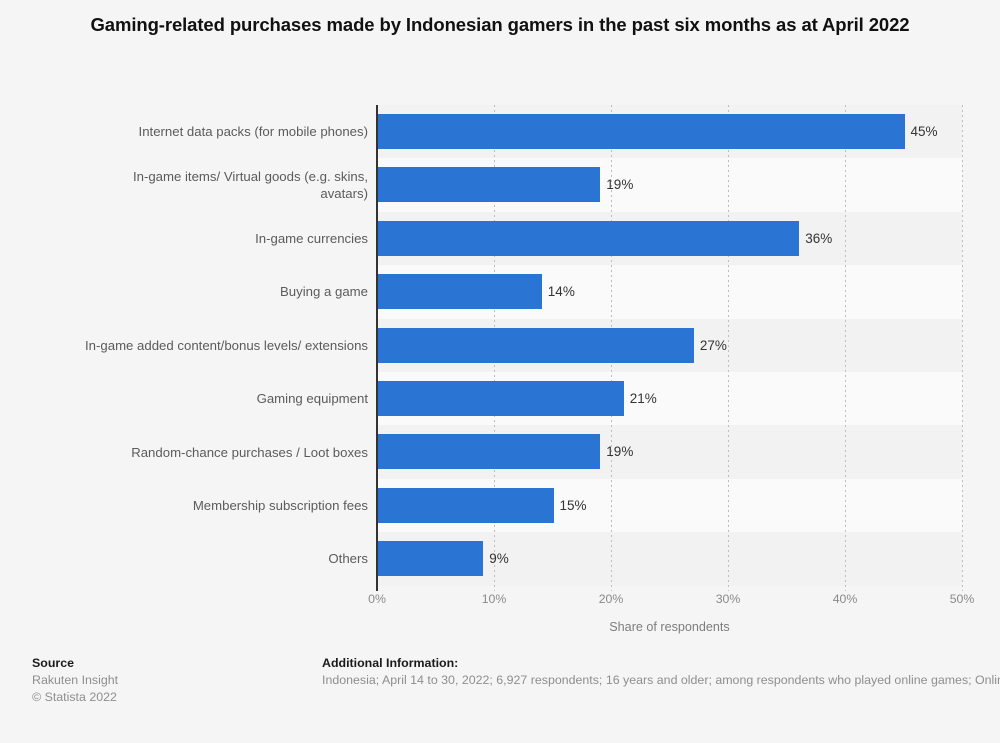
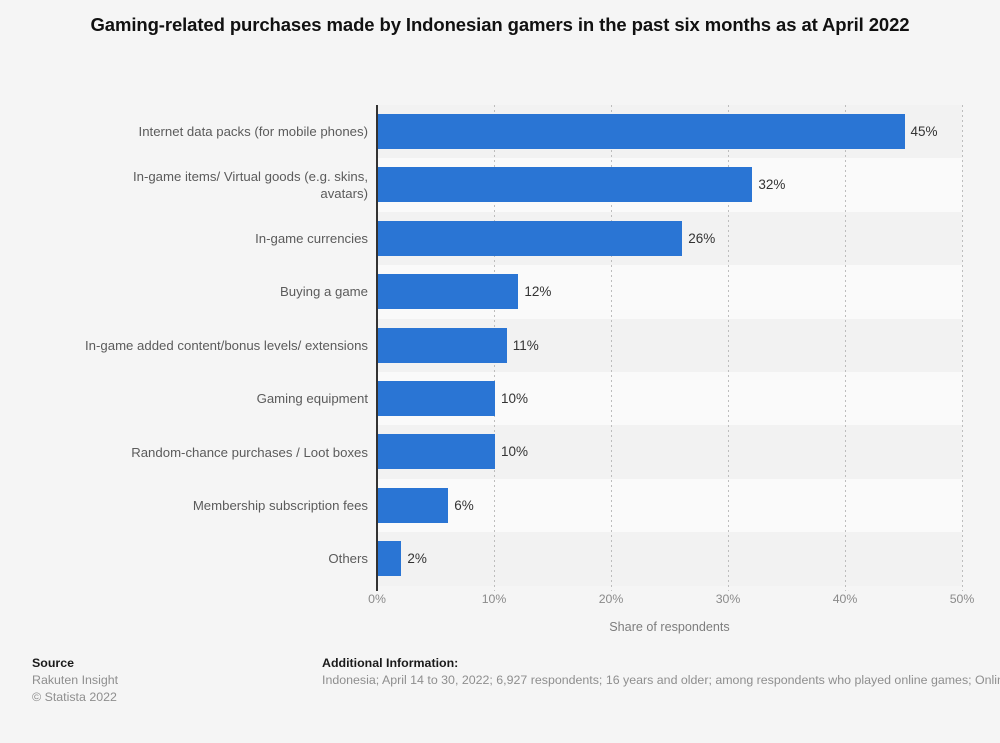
In-game items/ Virtual goods (e.g. skins, avatars): 19% -> 32%
In-game currencies: 36% -> 26%
Buying a game: 14% -> 12%
In-game added content/bonus levels/ extensions: 27% -> 11%
Gaming equipment: 21% -> 10%
Random-chance purchases / Loot boxes: 19% -> 10%
Membership subscription fees: 15% -> 6%
Others: 9% -> 2%
